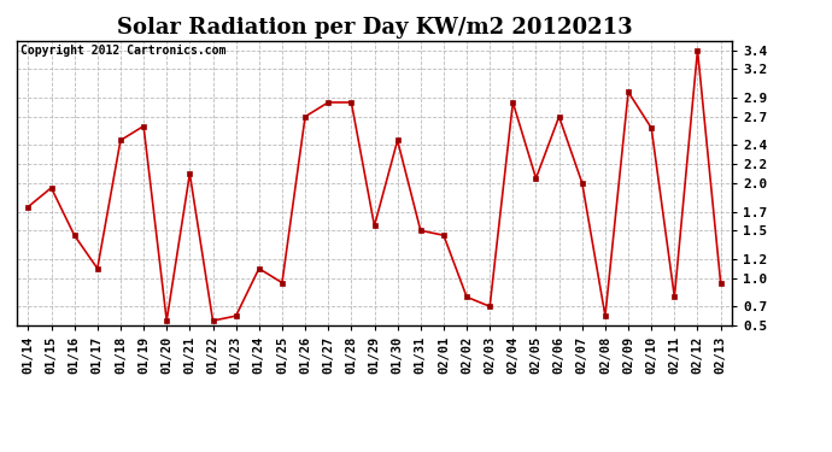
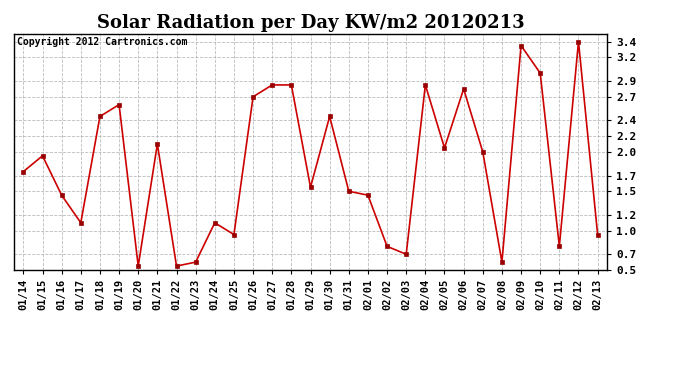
02/06: 2.70 -> 2.80
02/09: 2.96 -> 3.35
02/10: 2.58 -> 3.00
